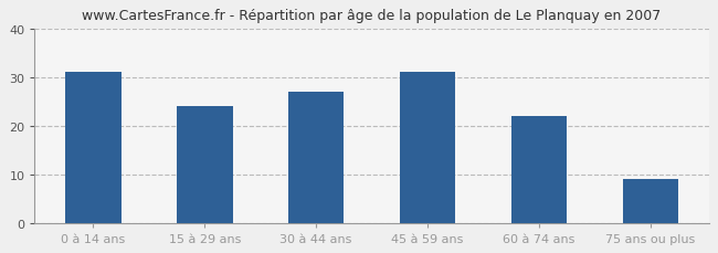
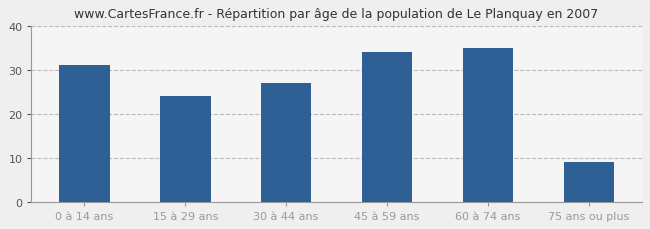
45 à 59 ans: 31 -> 34
60 à 74 ans: 22 -> 35
